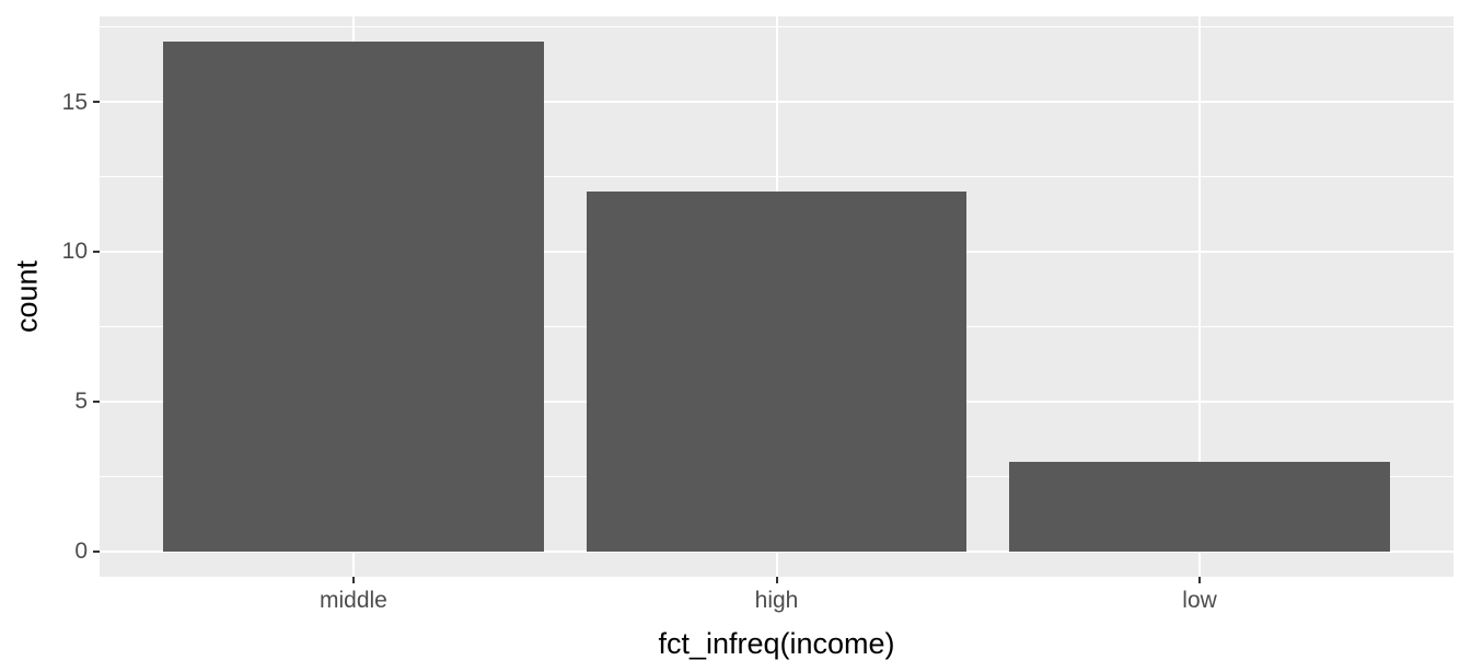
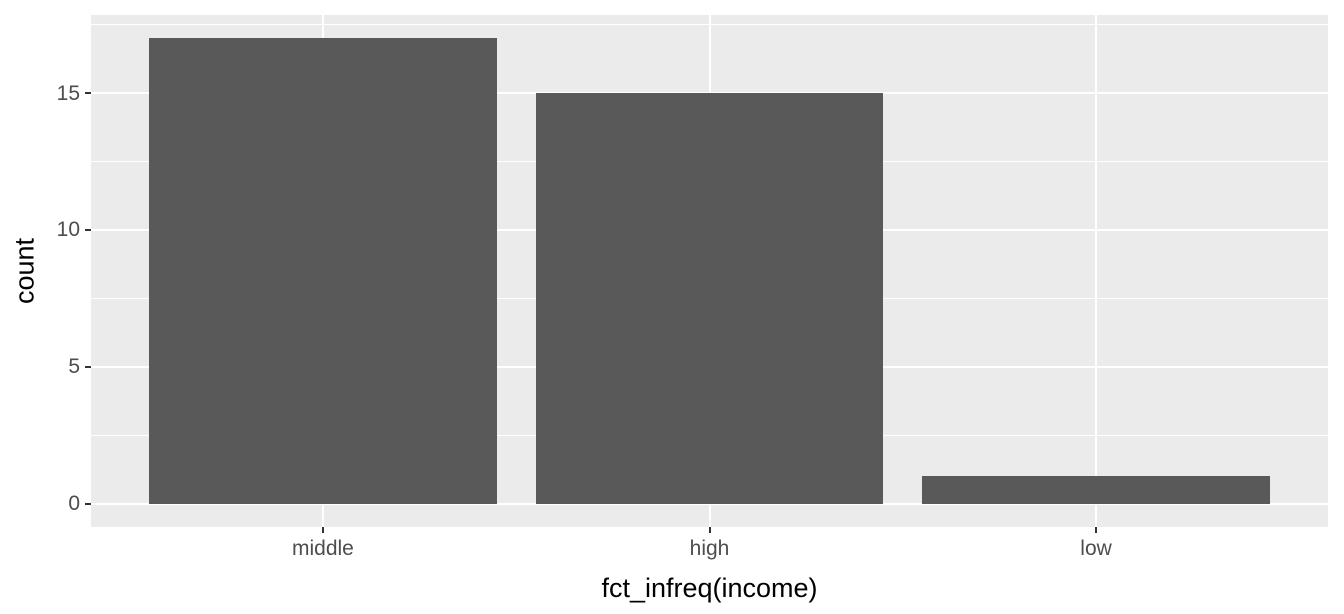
high: 12 -> 15
low: 3 -> 1
